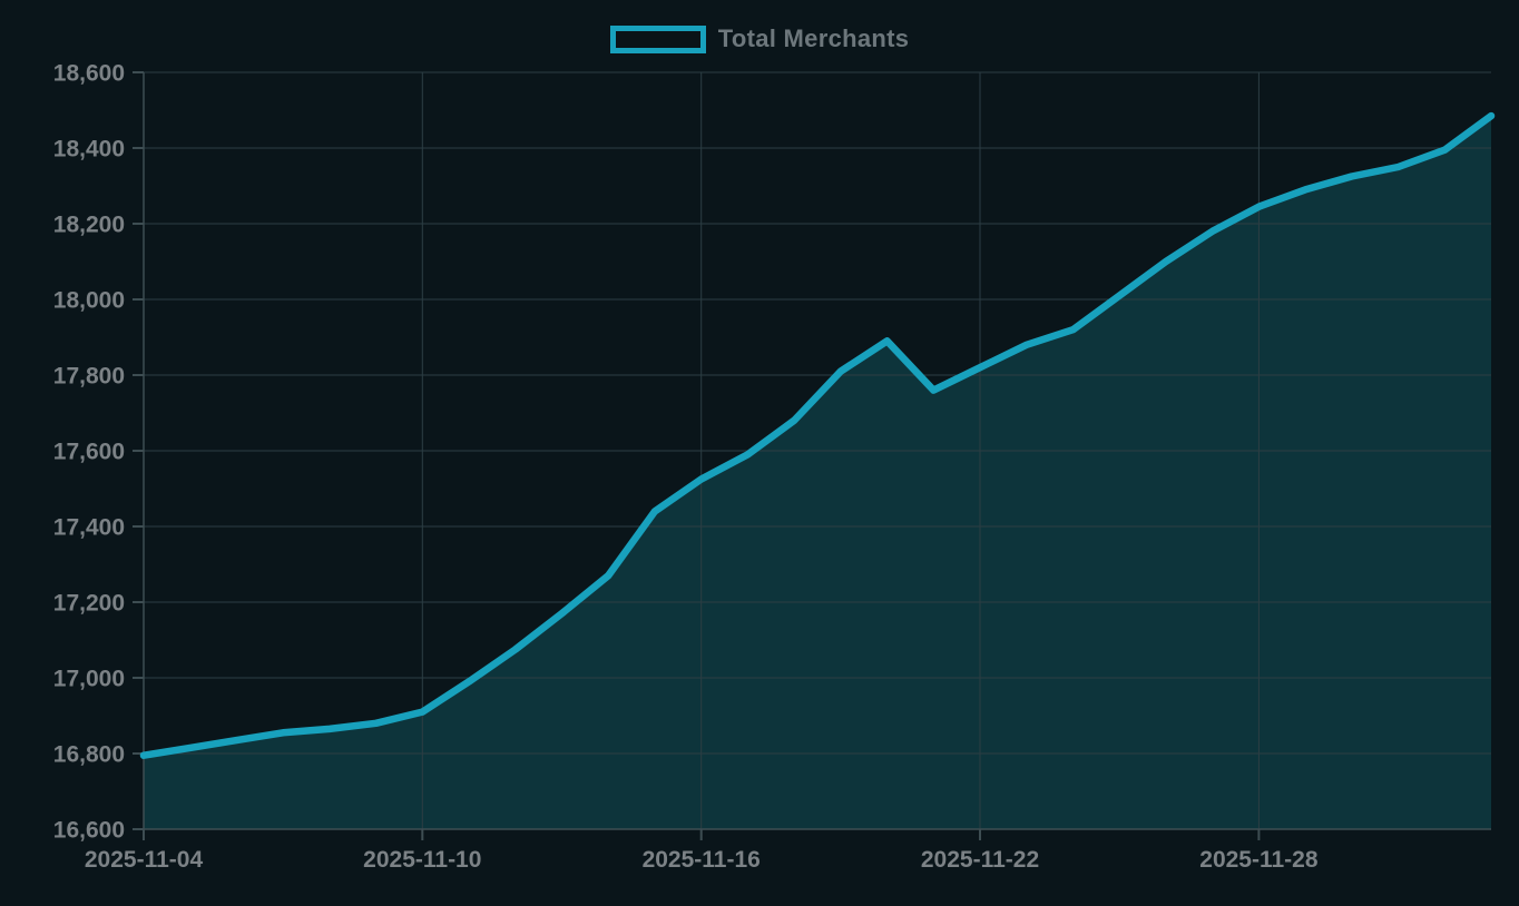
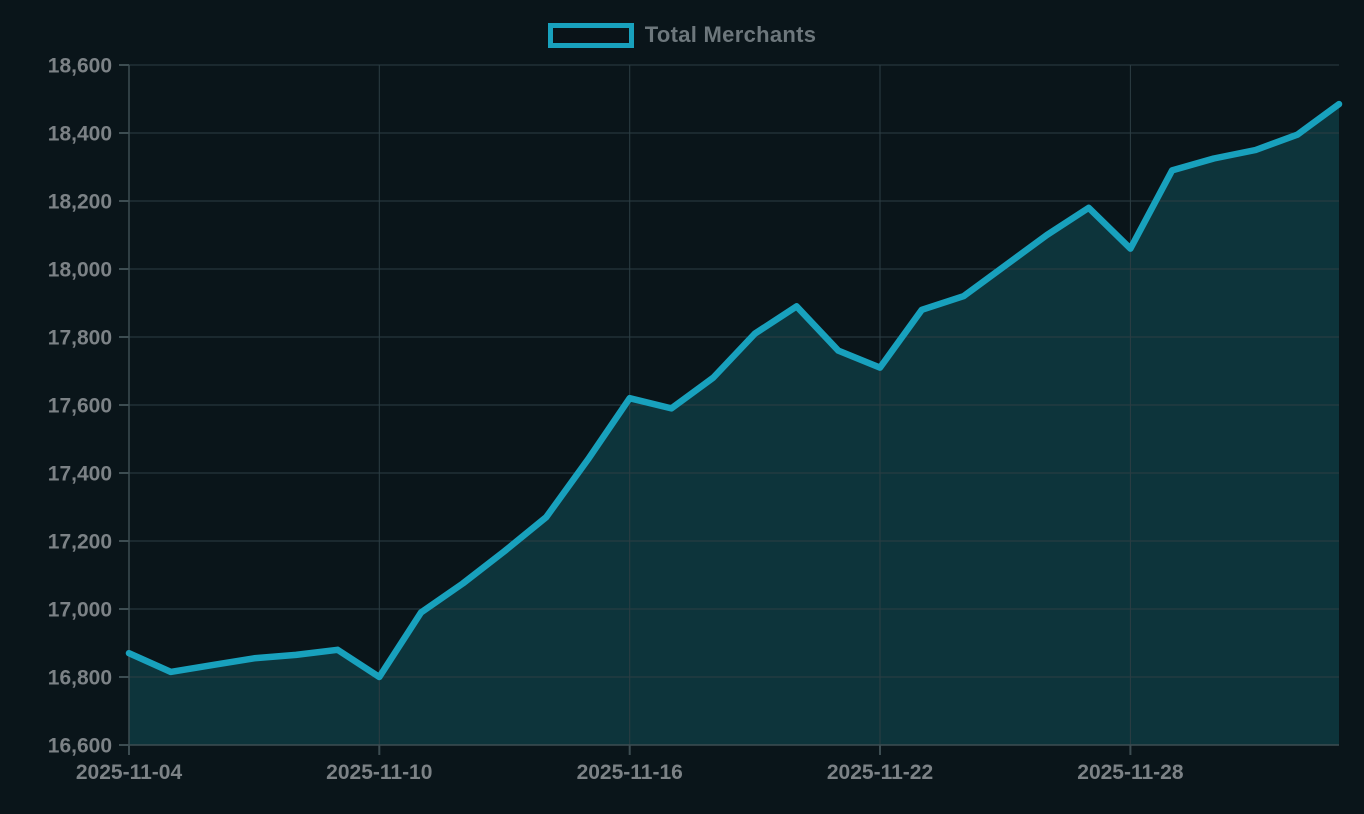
2025-11-04: 16800 -> 16870
2025-11-10: 16910 -> 16800
2025-11-16: 17520 -> 17620
2025-11-22: 17820 -> 17710
2025-11-28: 18240 -> 18060
